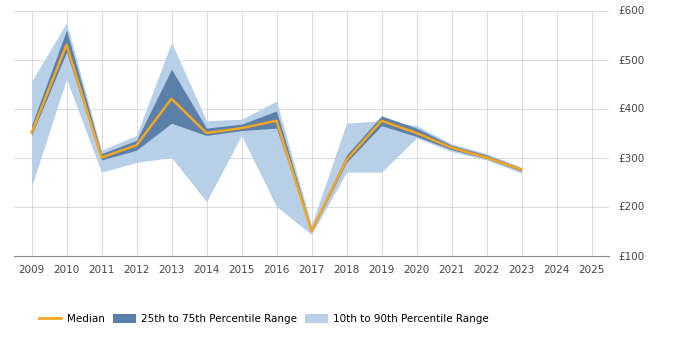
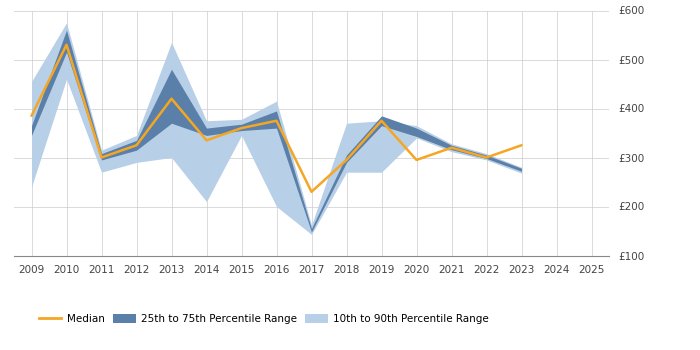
Median/2009: £350 -> £385
Median/2014: £350 -> £335
Median/2017: £150 -> £230
Median/2020: £350 -> £295
Median/2023: £275 -> £325
